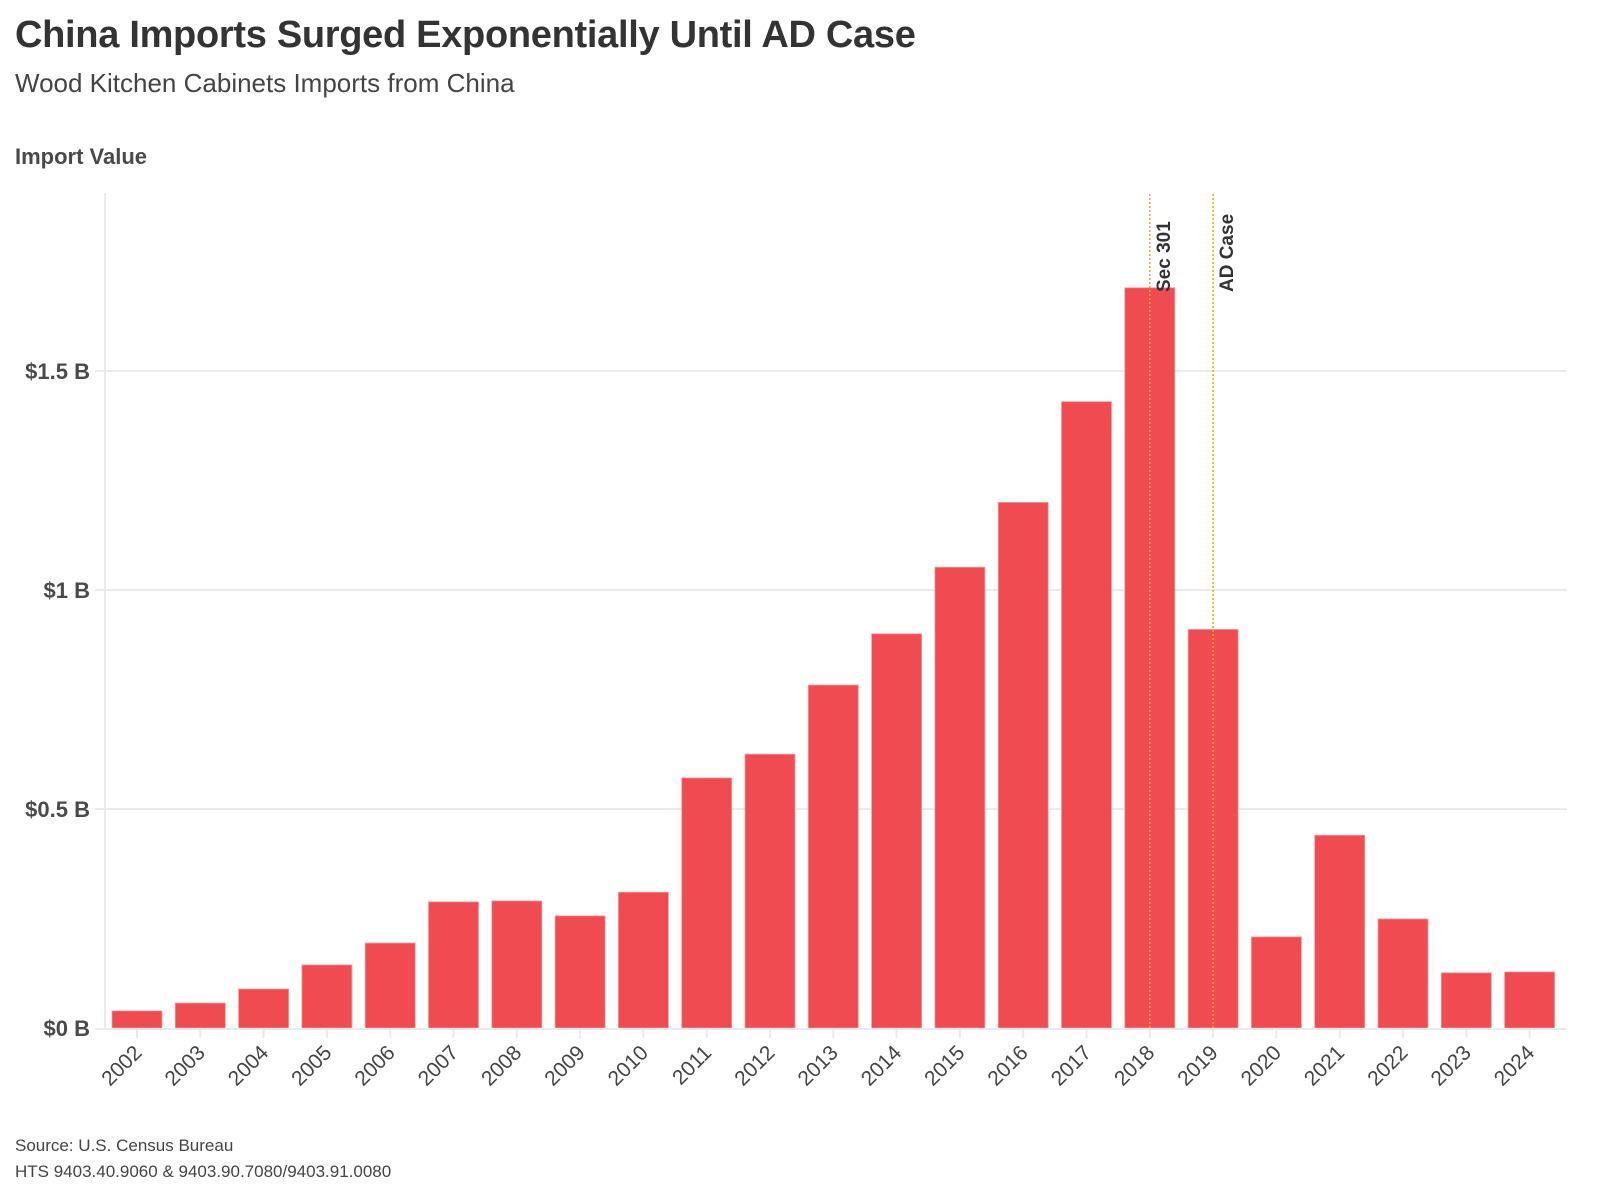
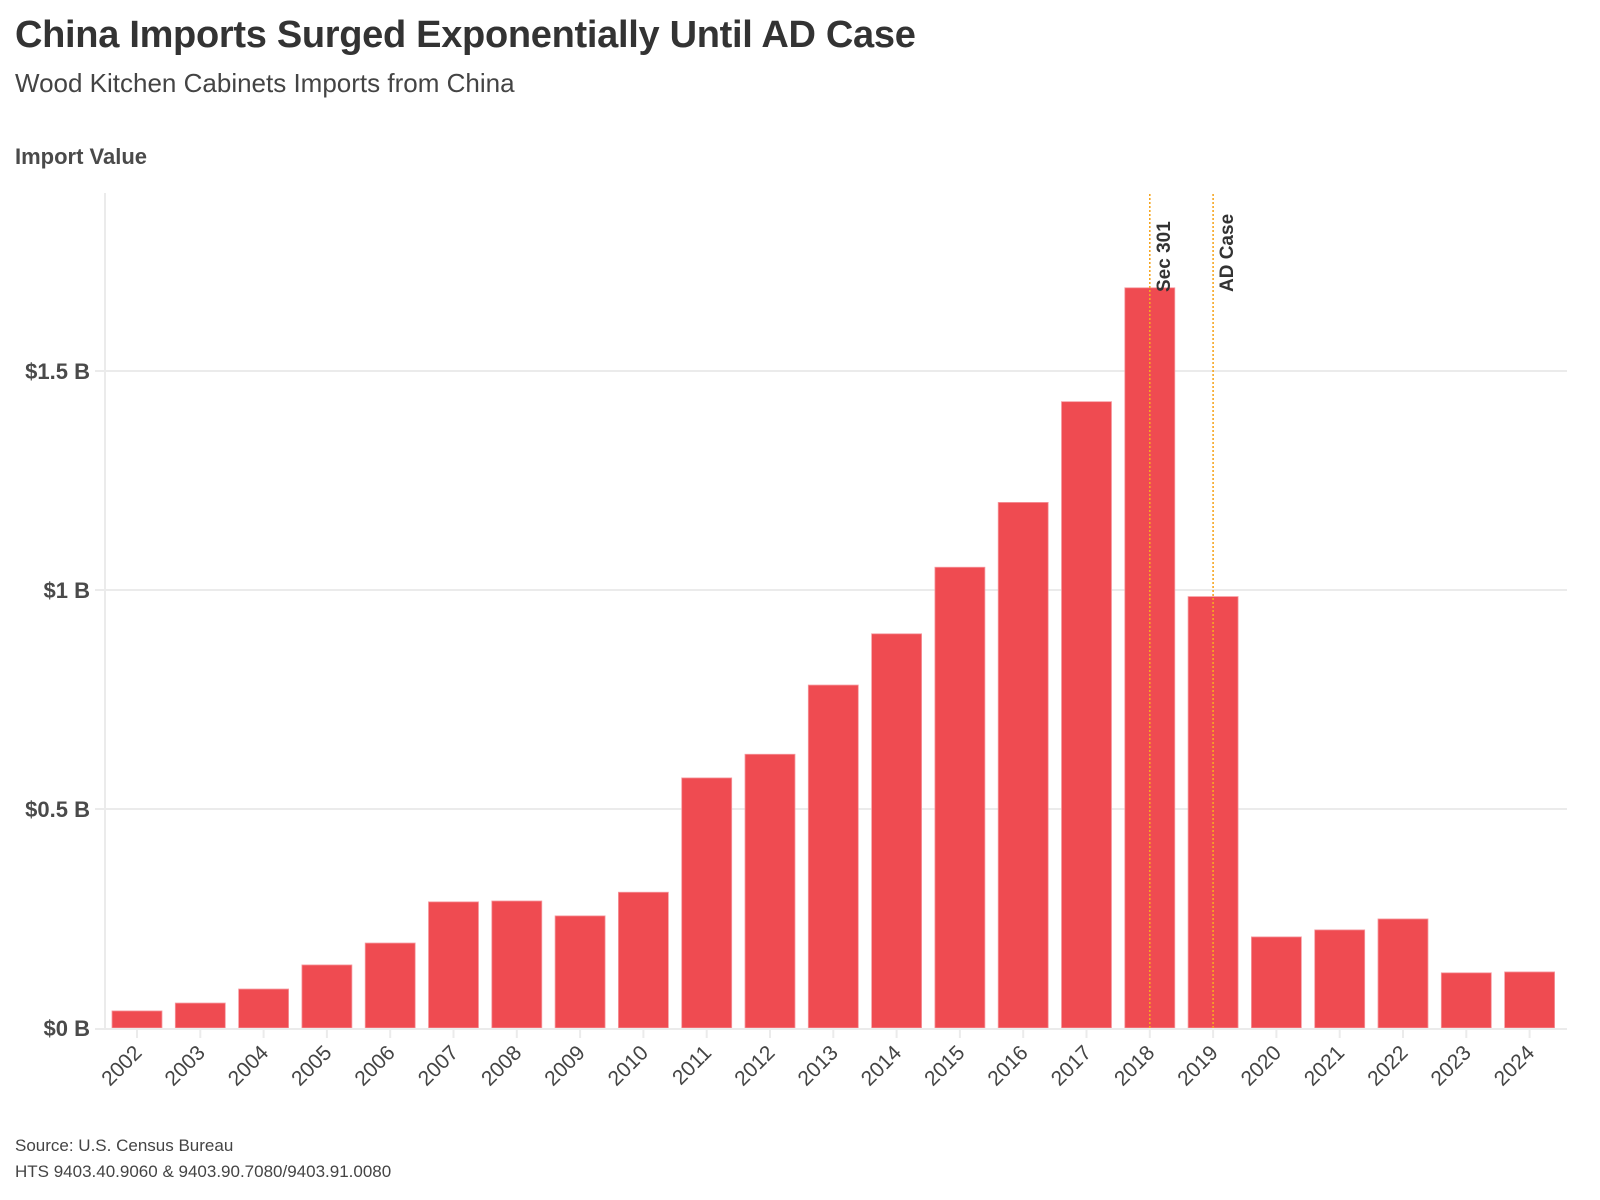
2019: $0.91B -> $0.98B
2021: $0.44B -> $0.22B
